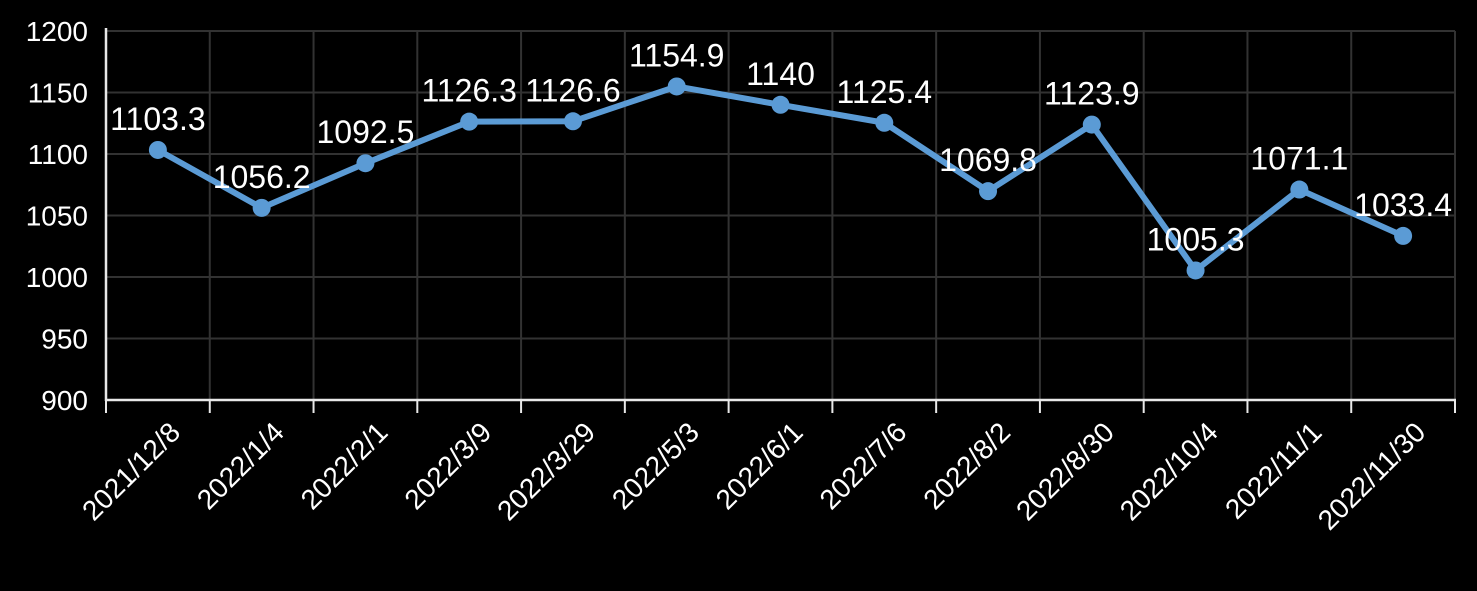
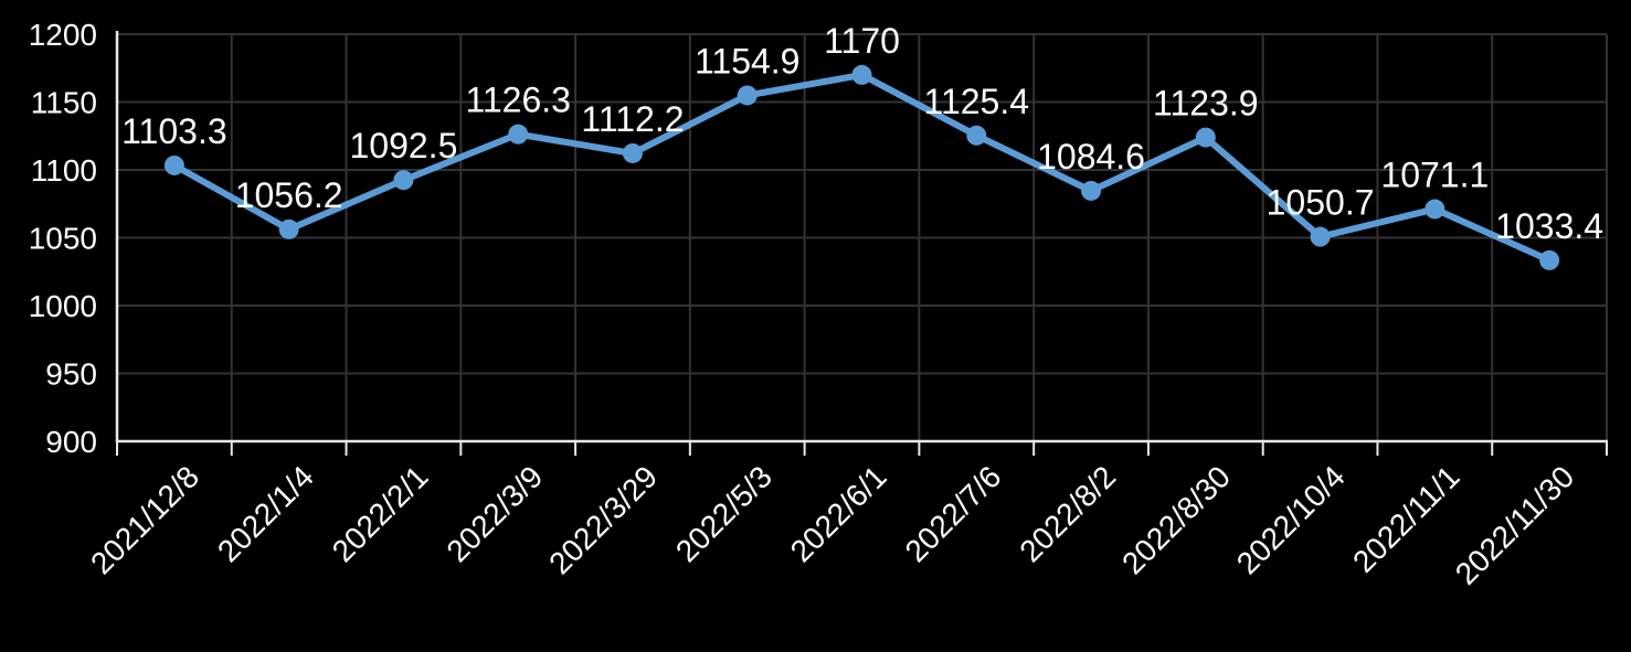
2022/3/29: 1126.6 -> 1112.2
2022/6/1: 1140 -> 1170
2022/8/2: 1069.8 -> 1084.6
2022/10/4: 1005.3 -> 1050.7
